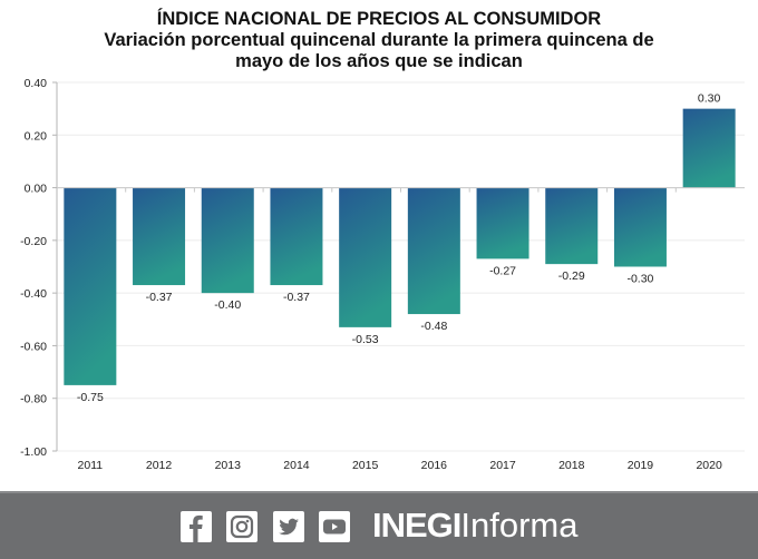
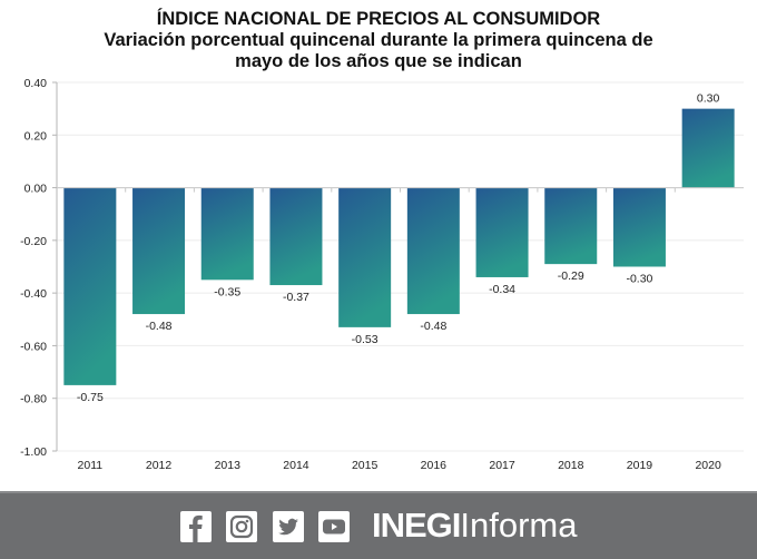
2012: -0.37 -> -0.48
2013: -0.40 -> -0.35
2017: -0.27 -> -0.34
